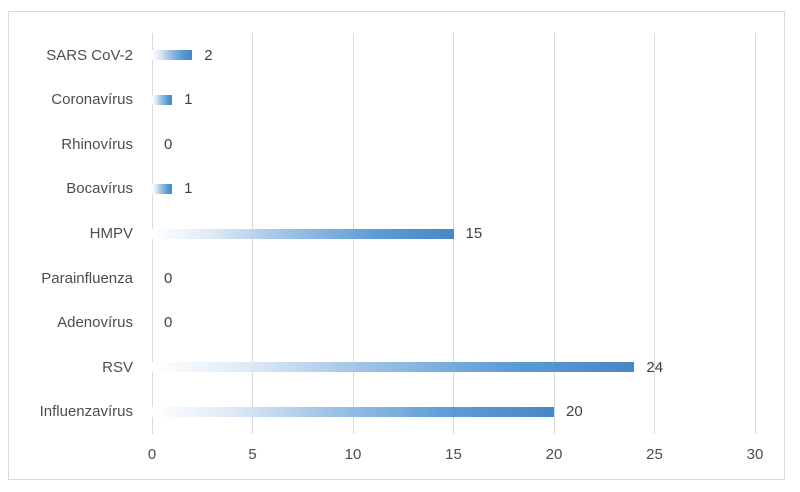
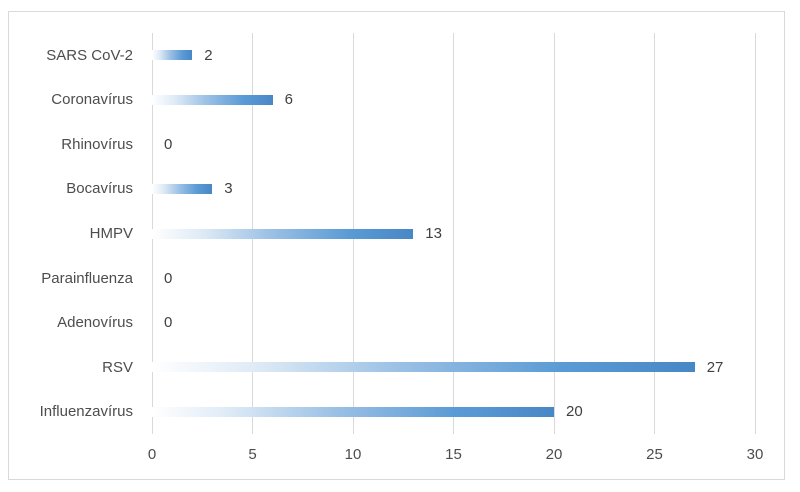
Coronavírus: 1 -> 6
Bocavírus: 1 -> 3
HMPV: 15 -> 13
RSV: 24 -> 27
